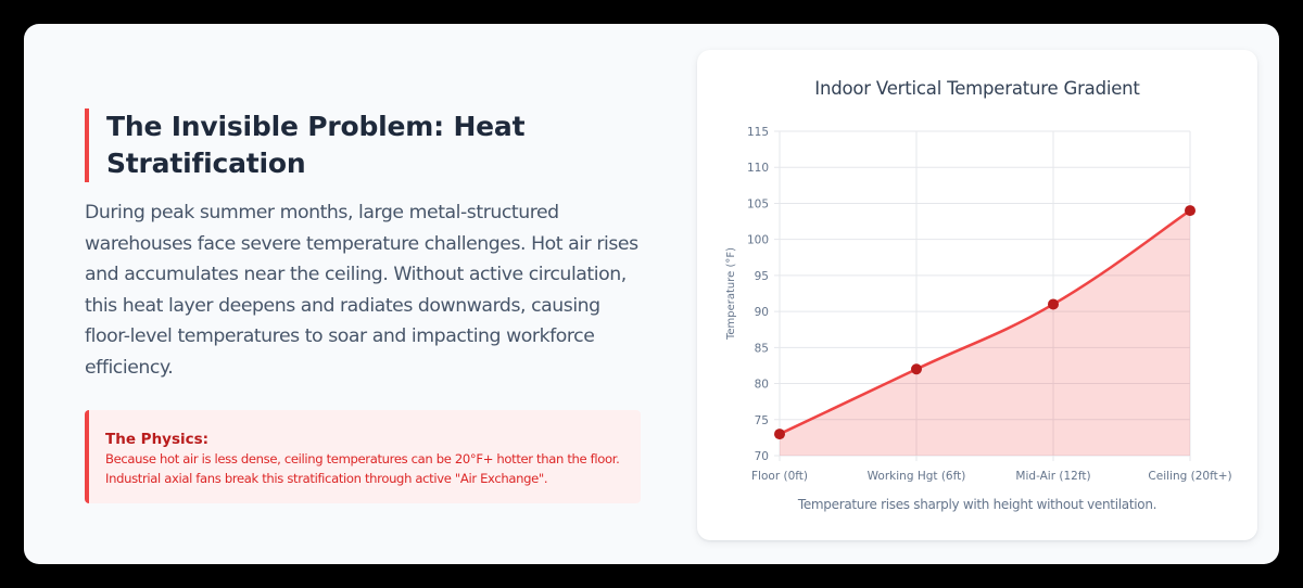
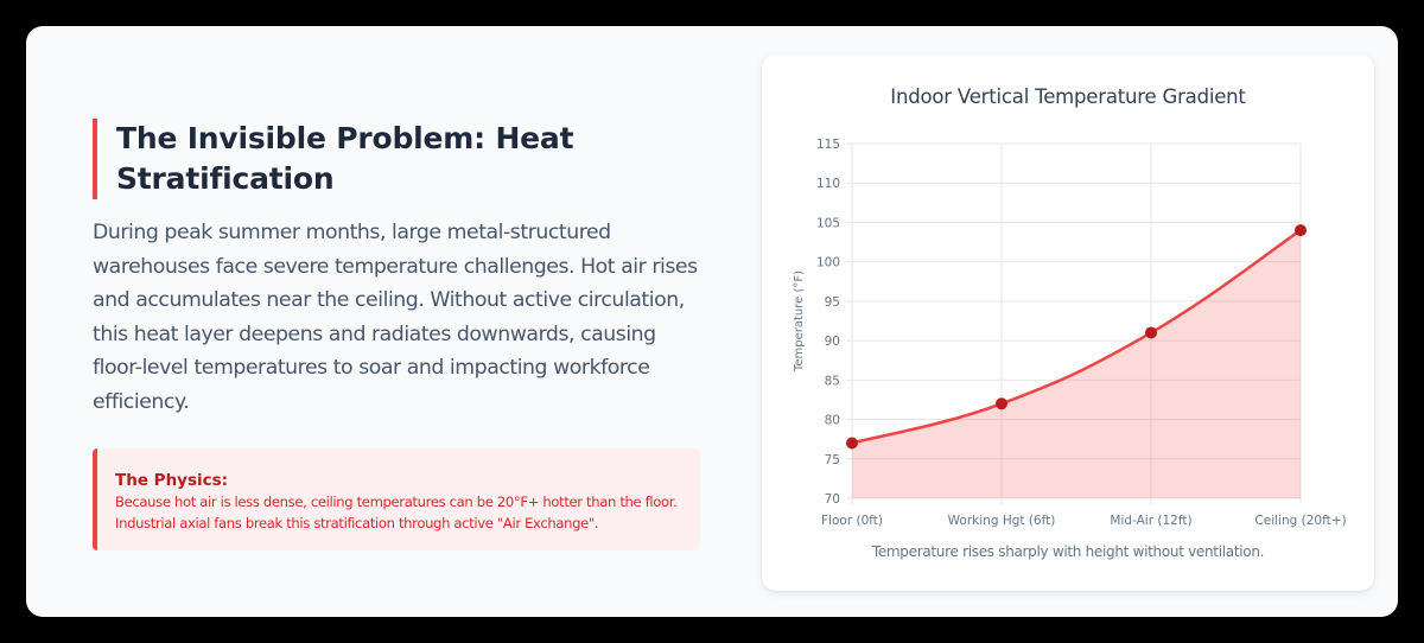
Floor (0ft): 73 -> 77
